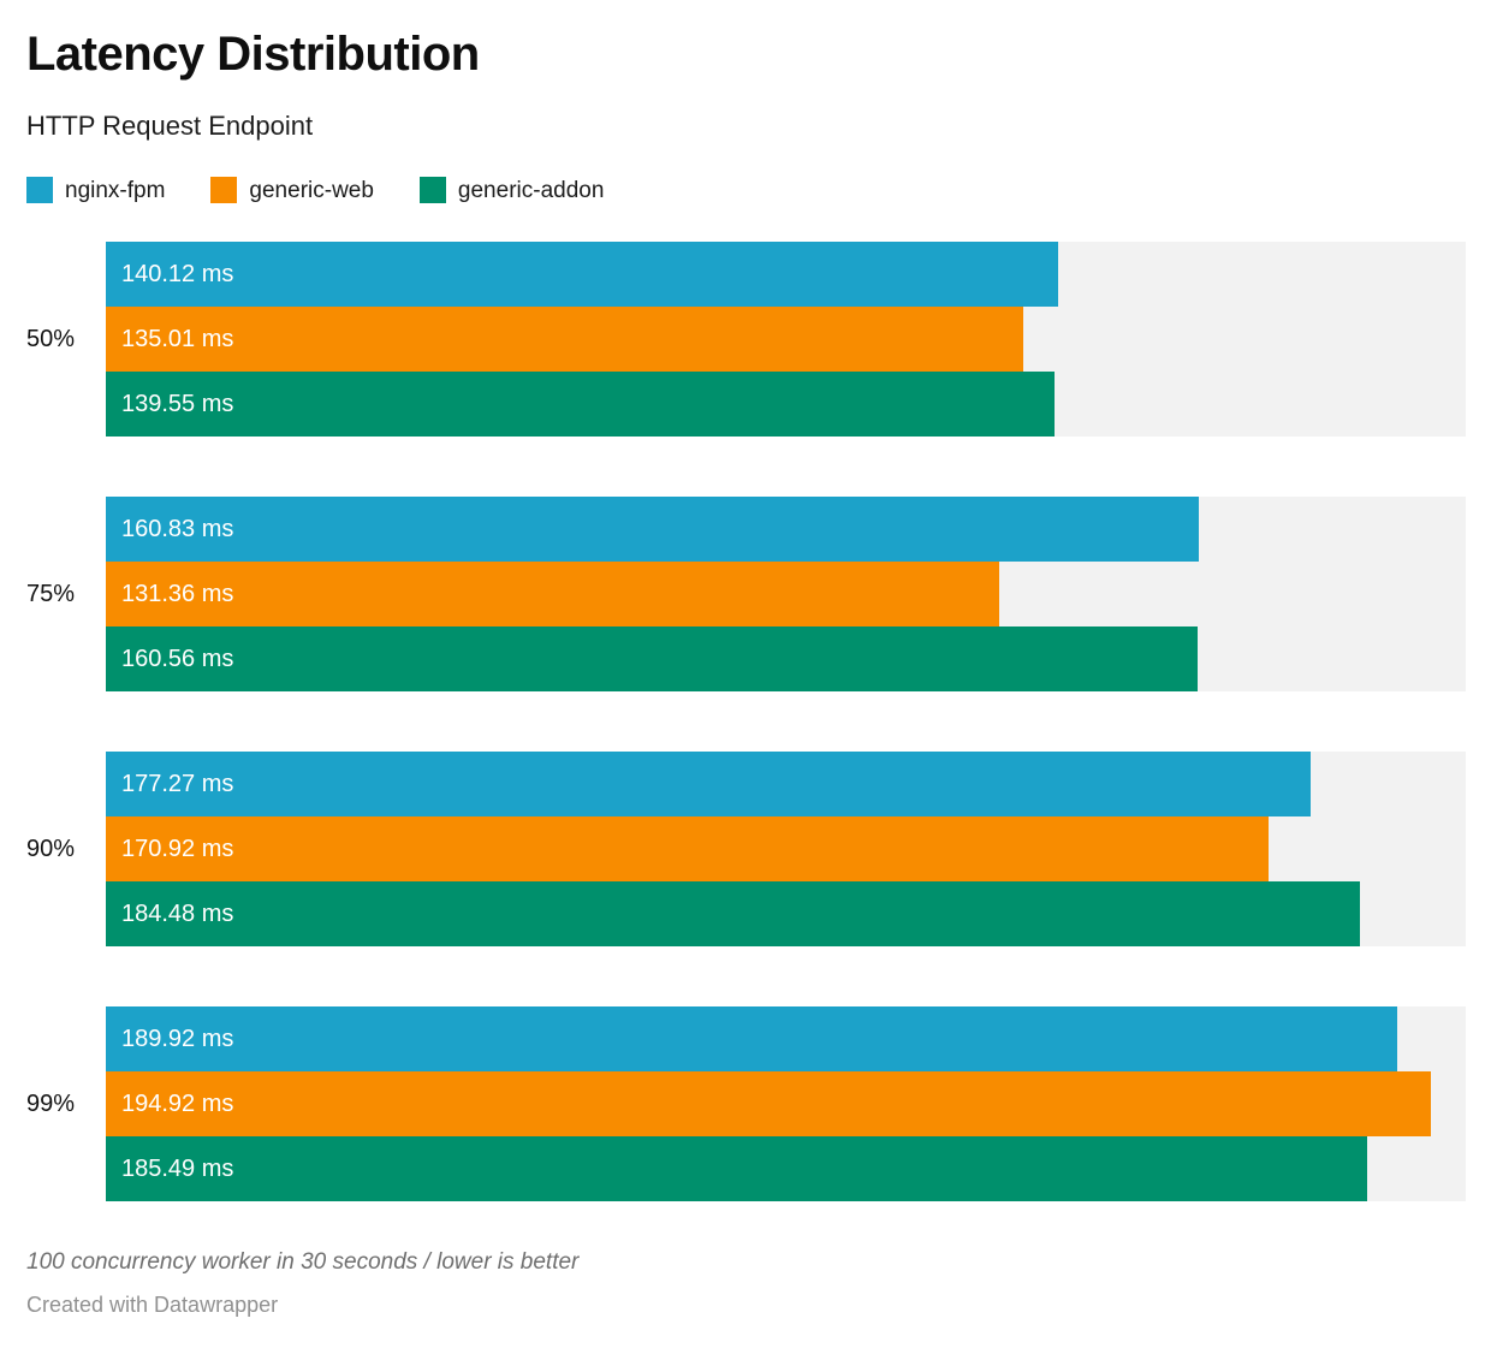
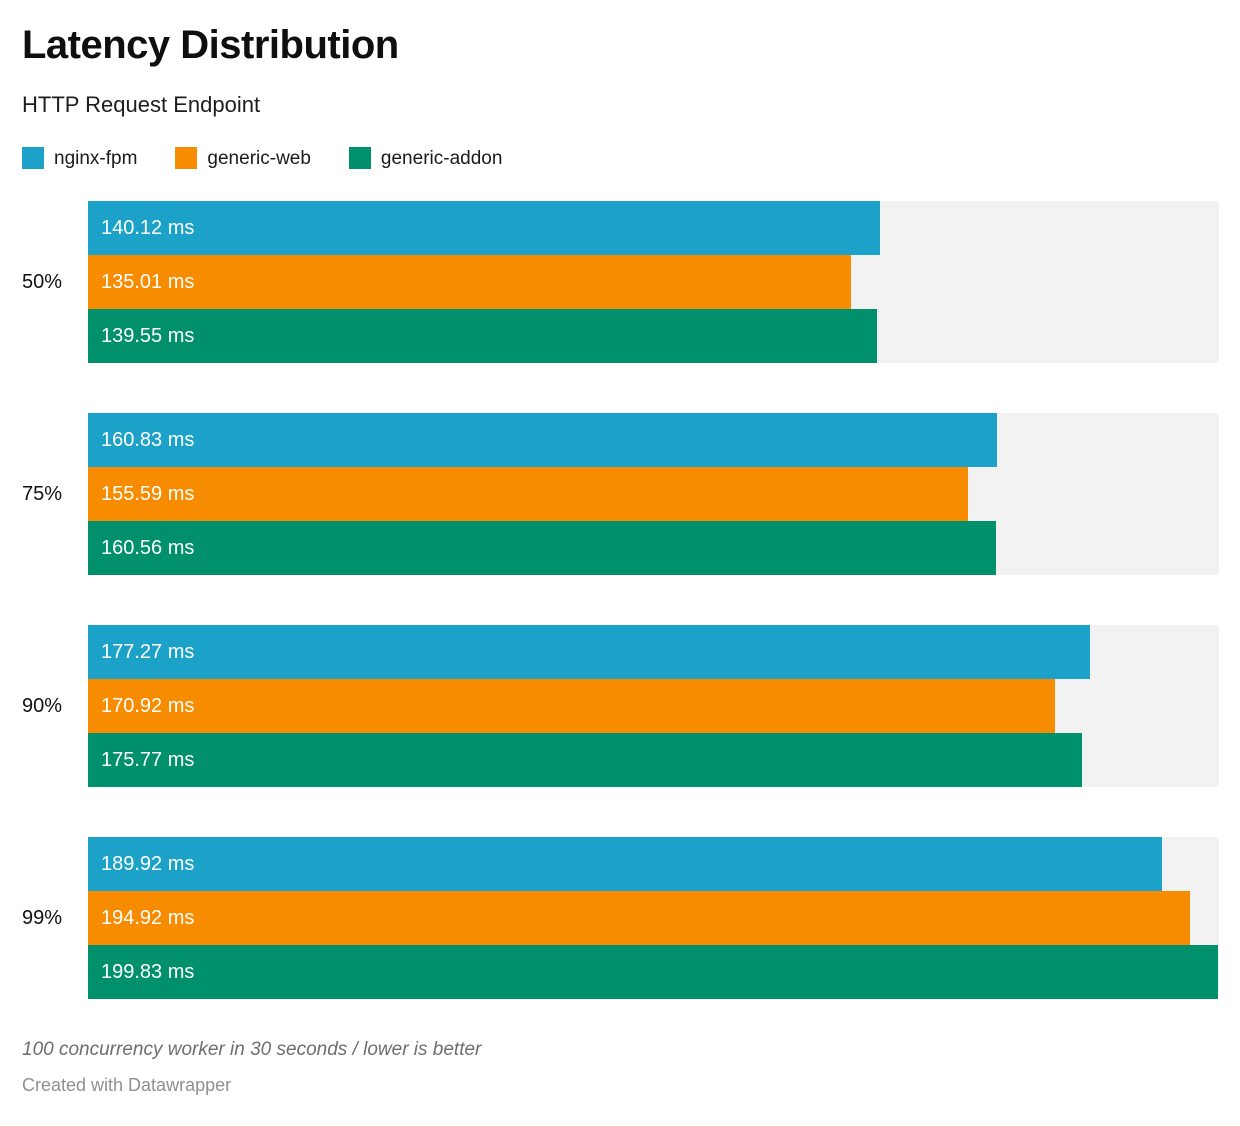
generic-web/75%: 131.36 -> 155.59
generic-addon/90%: 184.48 -> 175.77
generic-addon/99%: 185.49 -> 199.83
